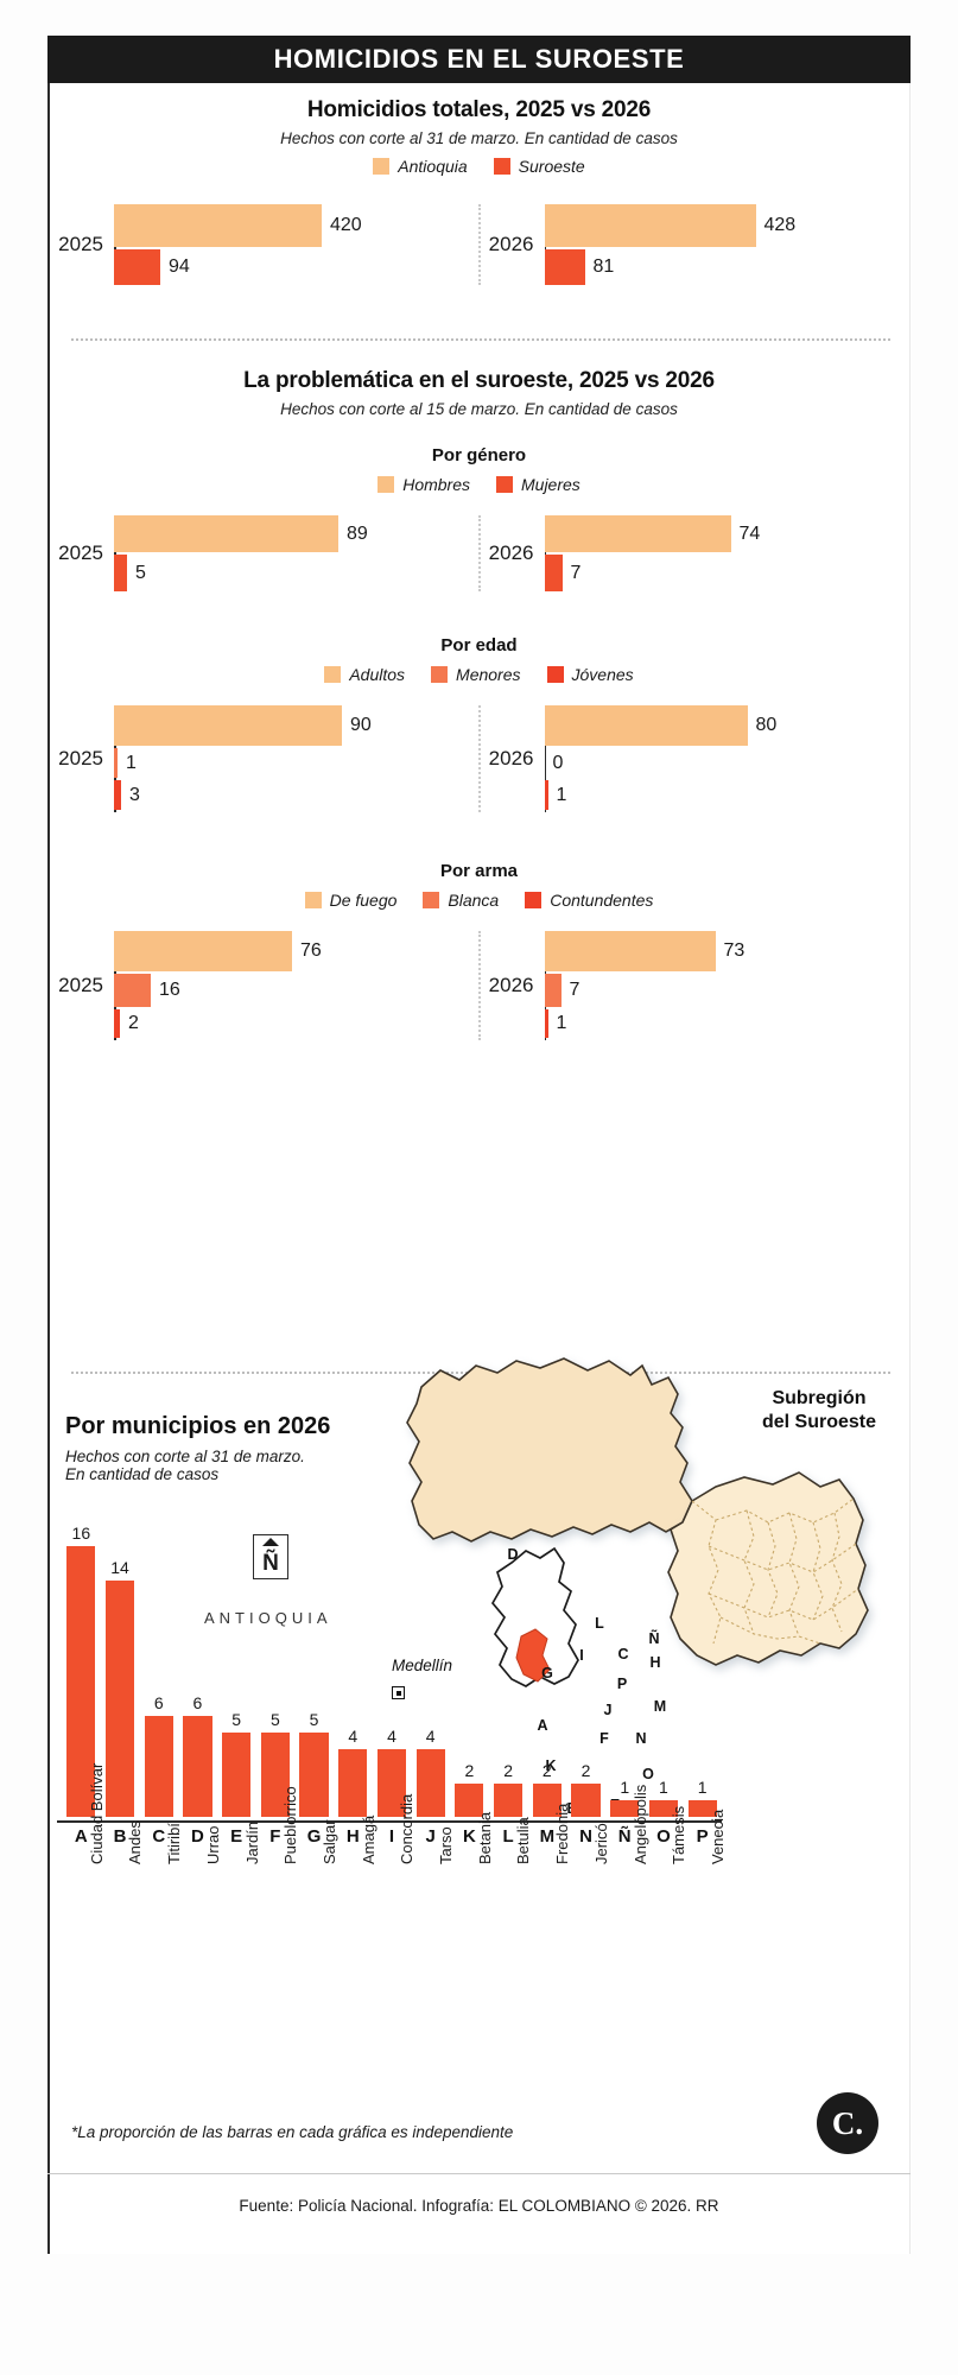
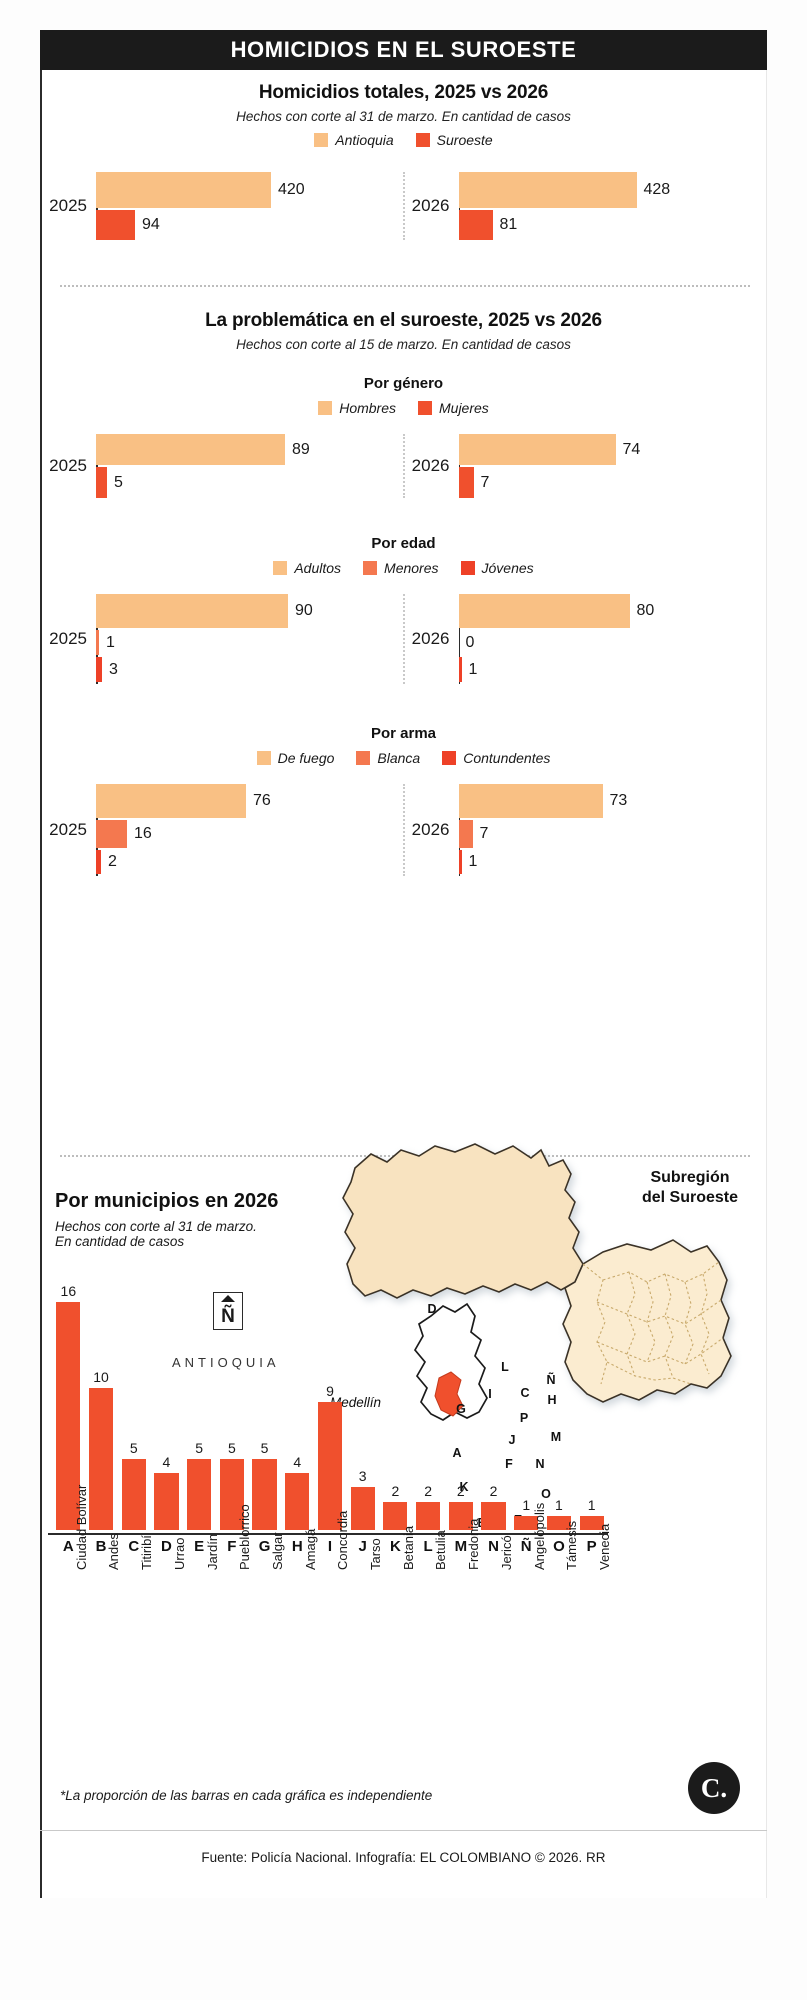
B: 14 -> 10
C: 6 -> 5
D: 6 -> 4
I: 4 -> 9
J: 4 -> 3
